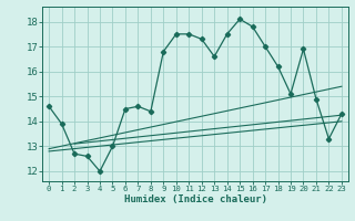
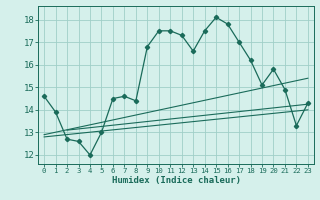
20: 16.9 -> 15.8
